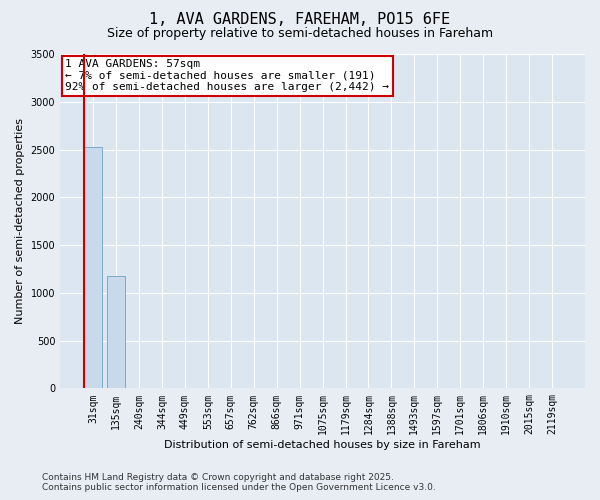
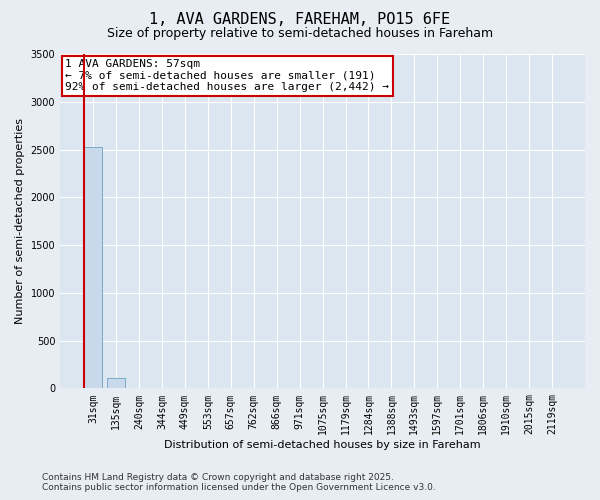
135sqm: 1180 -> 110
